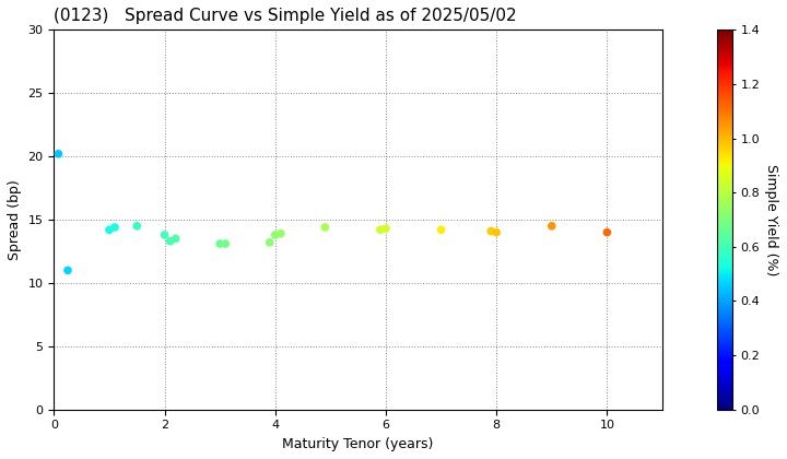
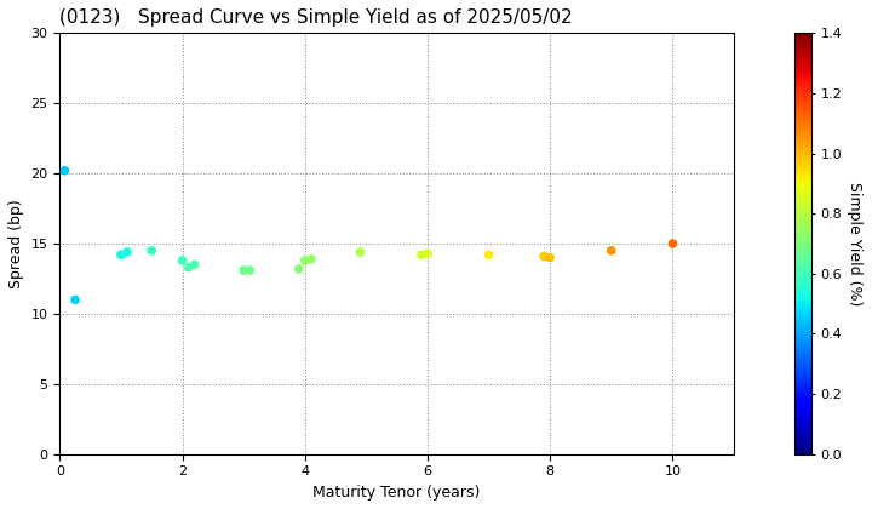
10: 14.0 -> 15.0
